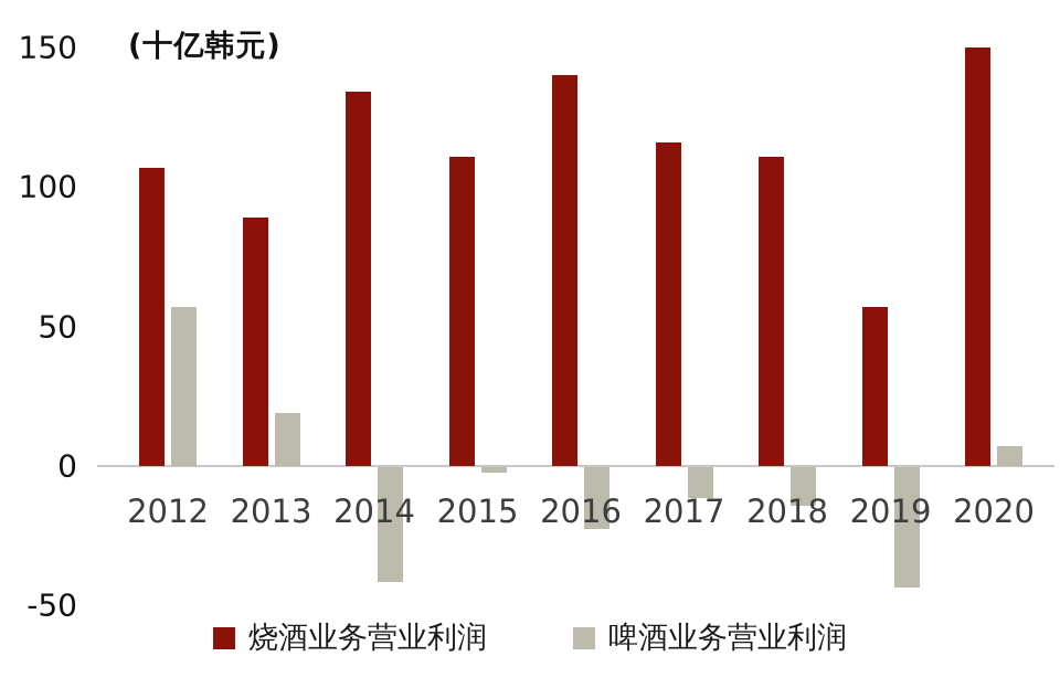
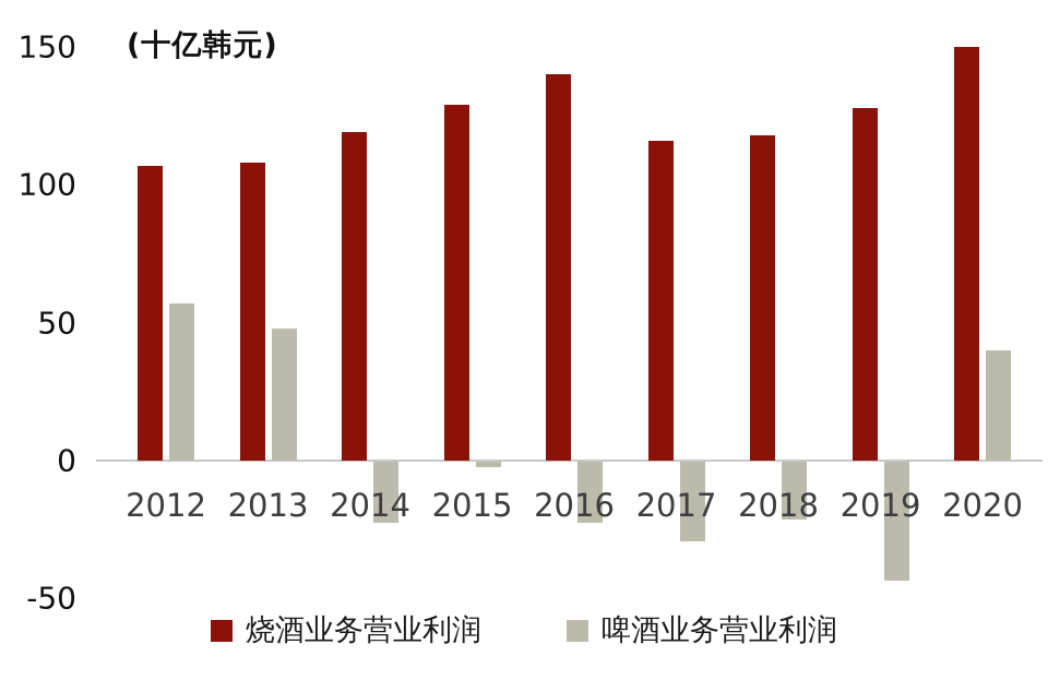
烧酒业务营业利润/2013: 89 -> 108
啤酒业务营业利润/2013: 19 -> 48
烧酒业务营业利润/2014: 134 -> 119
啤酒业务营业利润/2014: -41 -> -22
烧酒业务营业利润/2015: 111 -> 129
啤酒业务营业利润/2017: -11 -> -29
烧酒业务营业利润/2018: 111 -> 118
啤酒业务营业利润/2018: -14 -> -21
烧酒业务营业利润/2019: 57 -> 128
啤酒业务营业利润/2020: 7 -> 40
